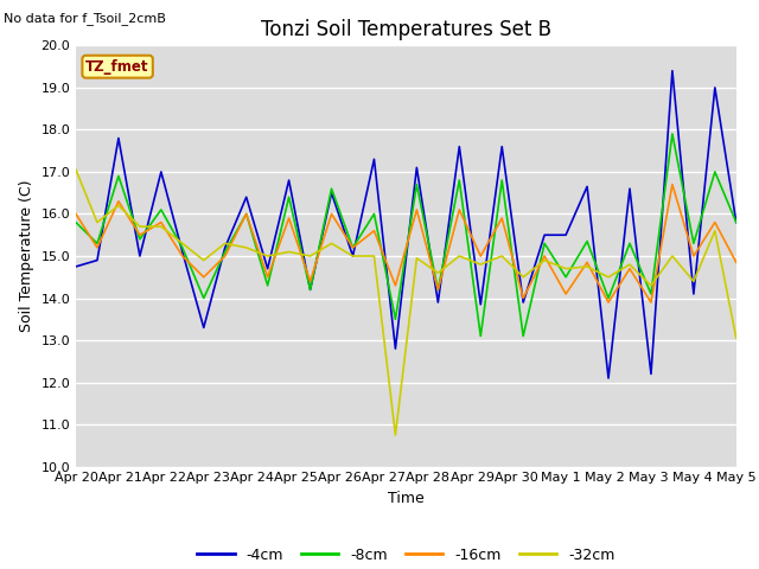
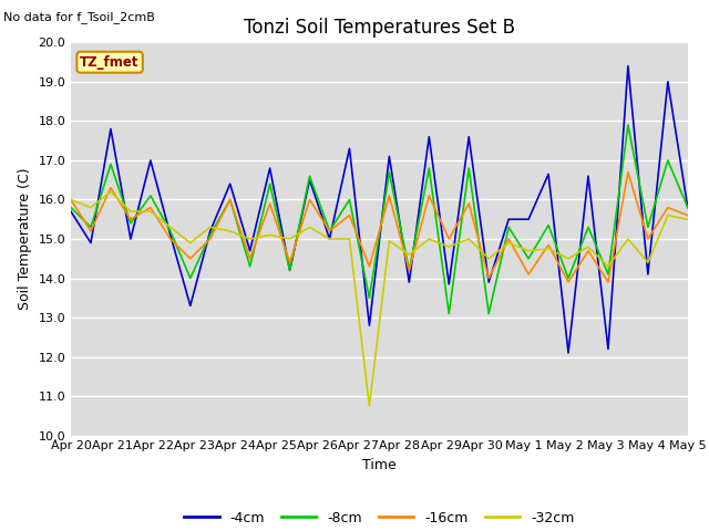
-4cm/Apr 20: 14.75 -> 15.70
-32cm/Apr 20: 17.05 -> 16.00
-16cm/May 5: 14.85 -> 15.60
-32cm/May 5: 13.05 -> 15.50
